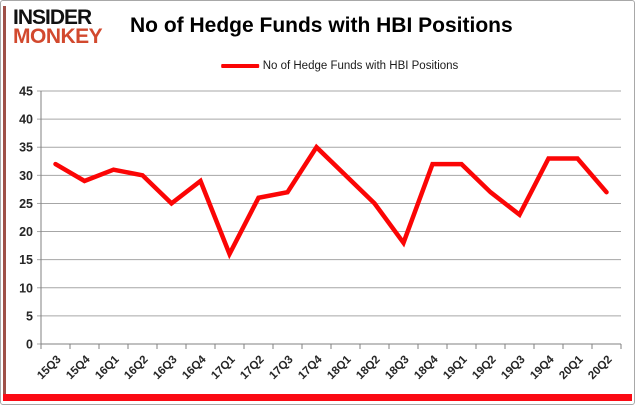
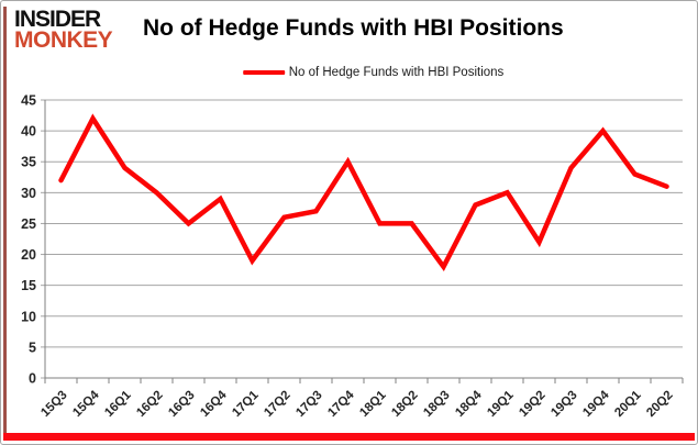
15Q4: 29 -> 42
16Q1: 31 -> 34
17Q1: 16 -> 19
18Q1: 30 -> 25
18Q4: 32 -> 28
19Q1: 32 -> 30
19Q2: 27 -> 22
19Q3: 23 -> 34
19Q4: 33 -> 40
20Q2: 27 -> 31
